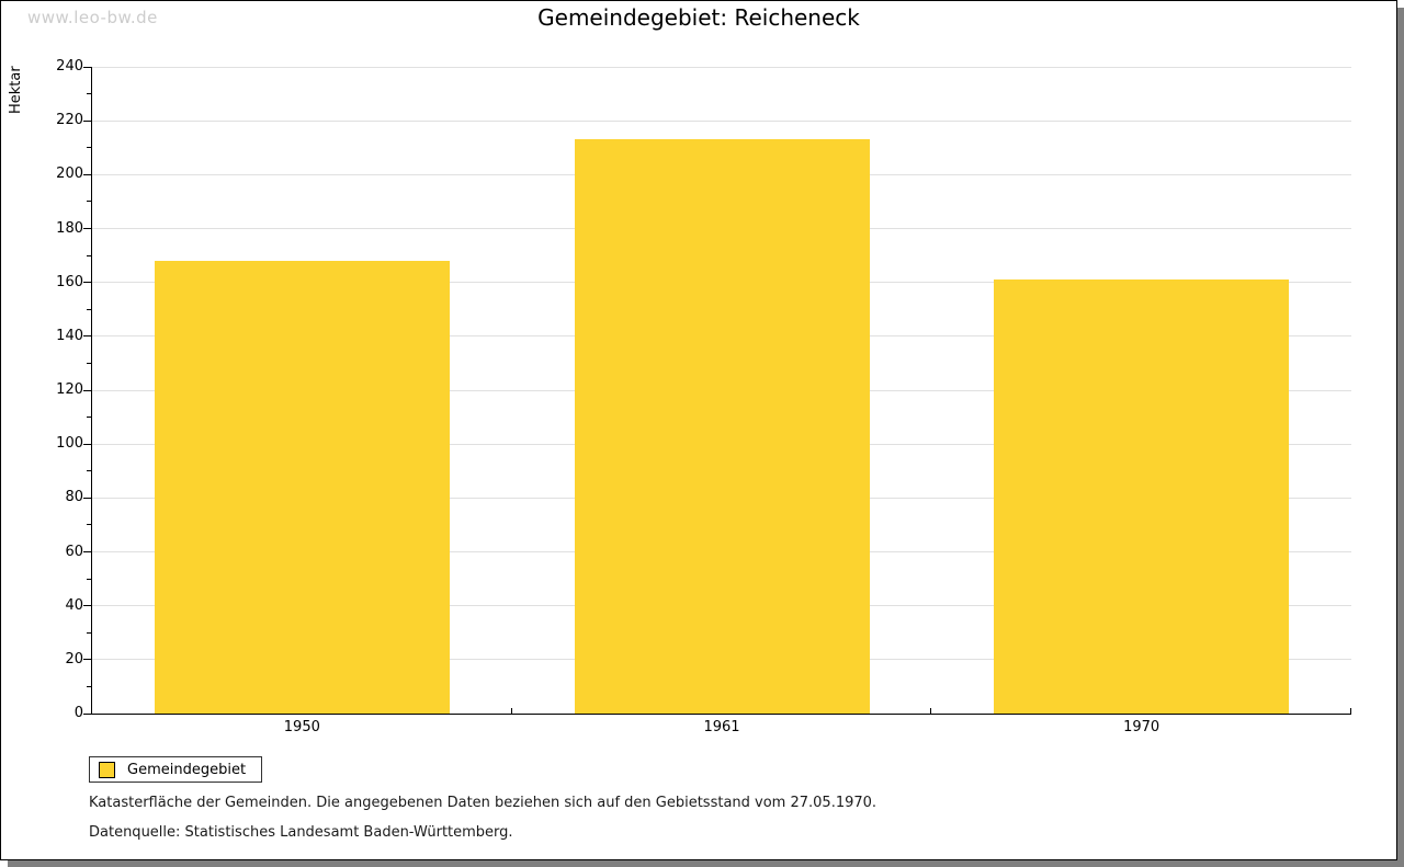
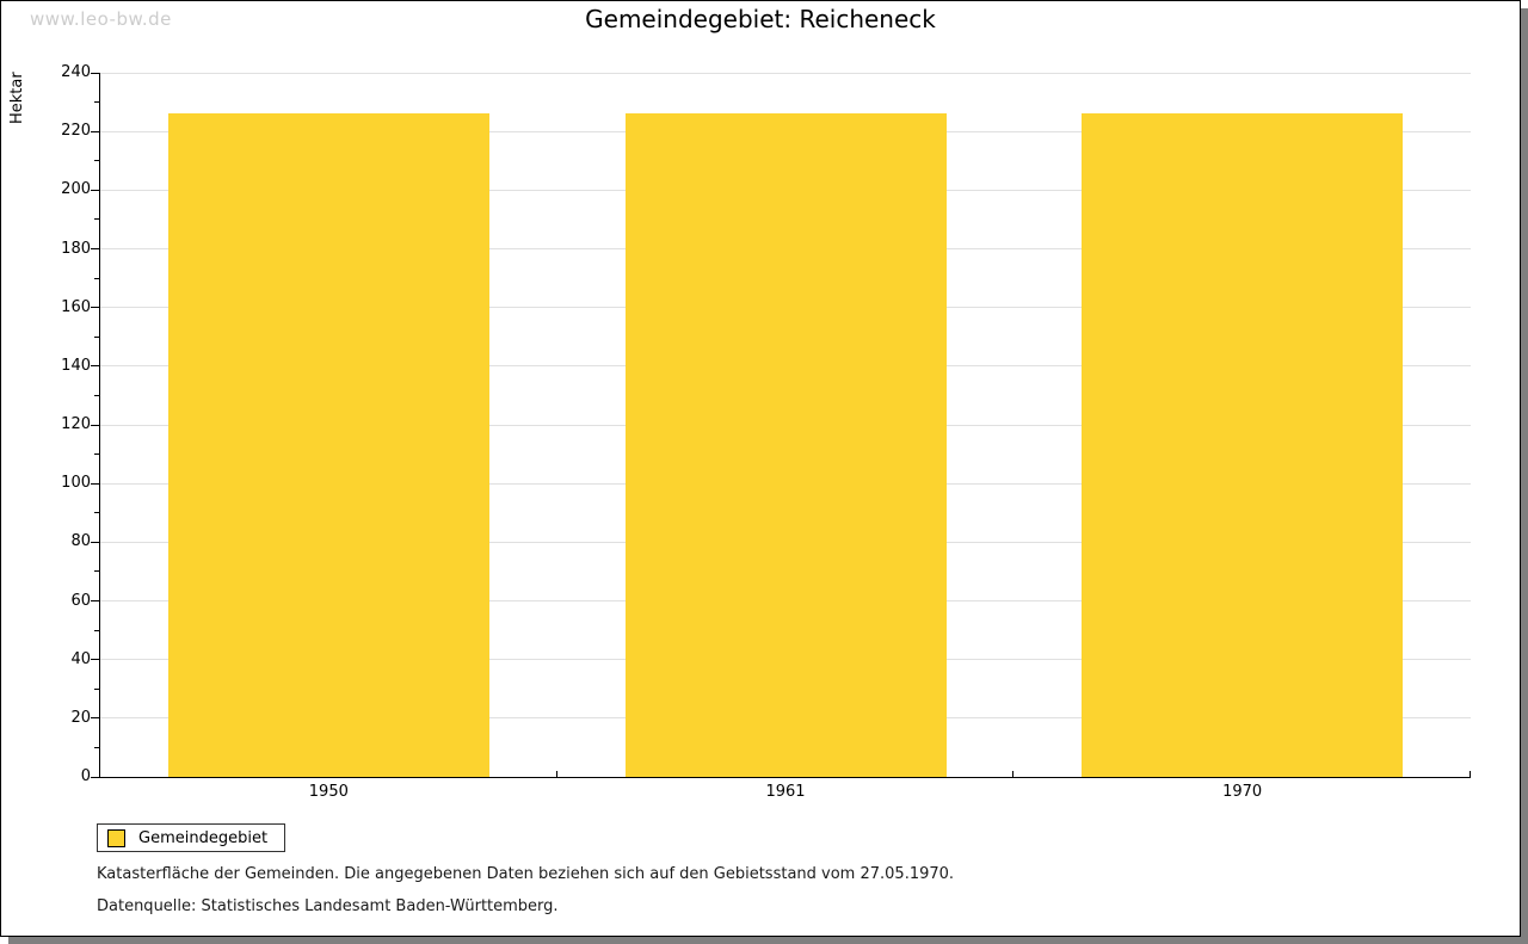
1950: 168 -> 226
1961: 213 -> 226
1970: 161 -> 226
